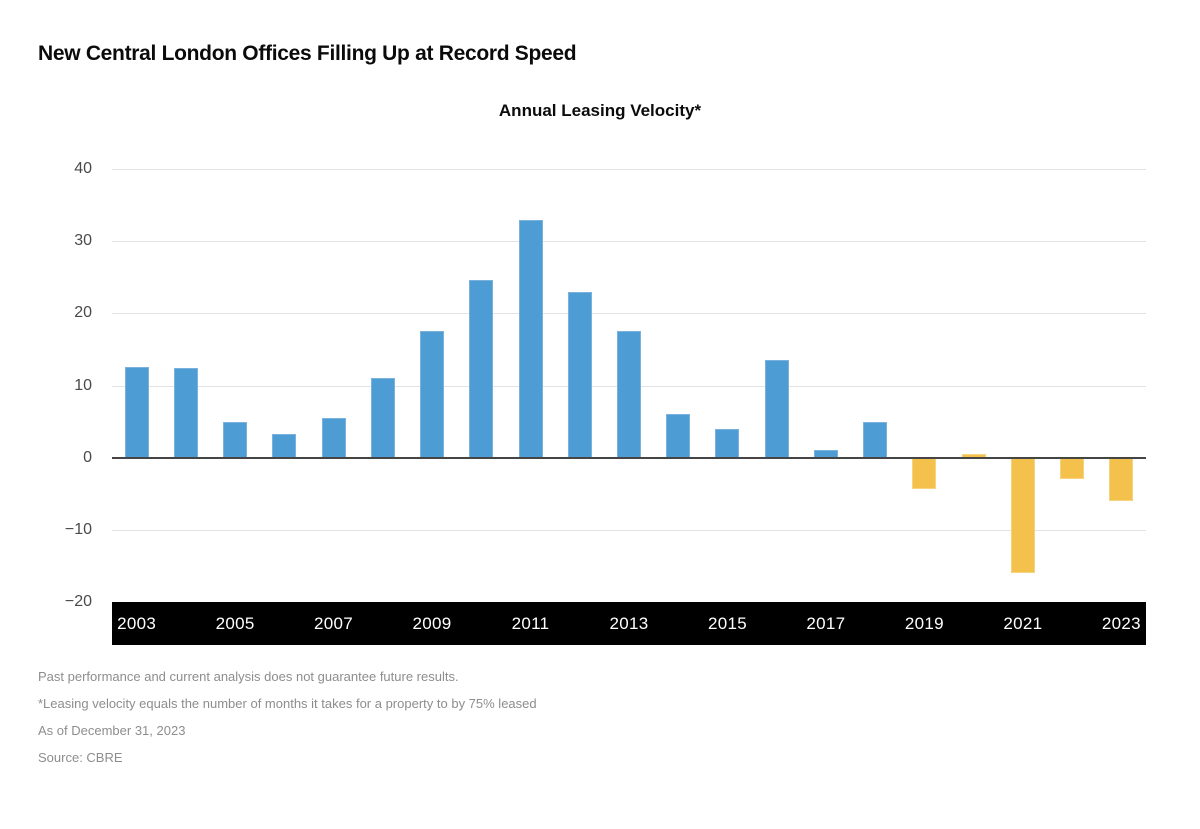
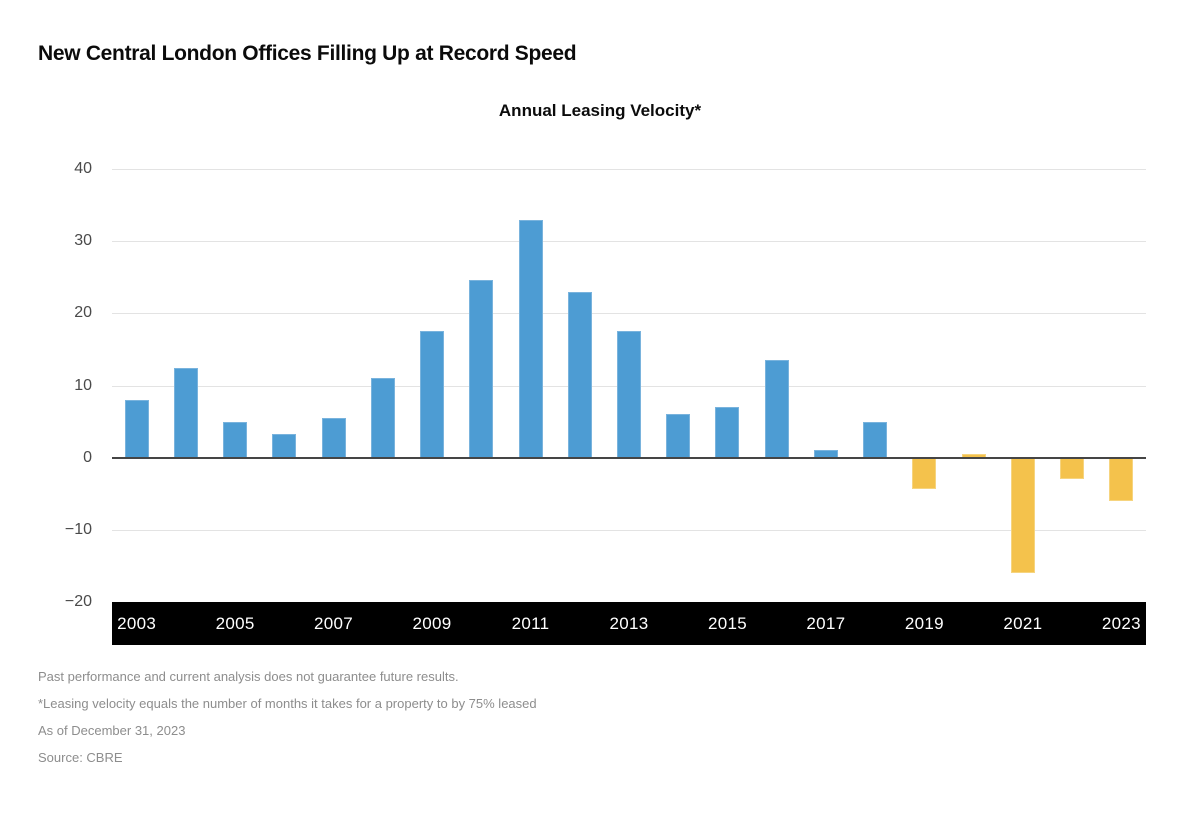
2003: 13 -> 8
2015: 4 -> 7
